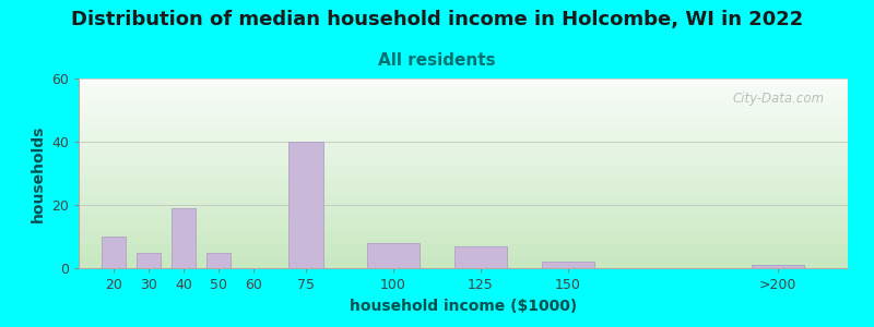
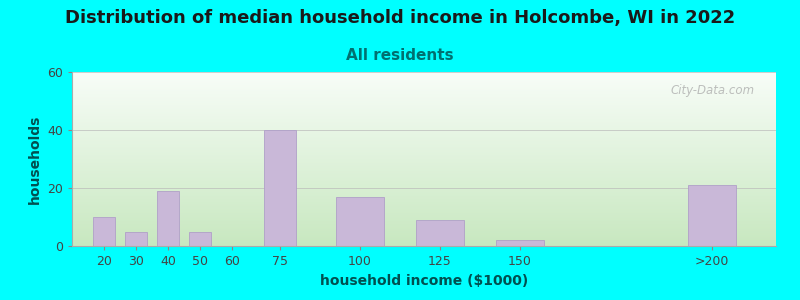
100: 8 -> 17
125: 7 -> 9
>200: 1 -> 21
